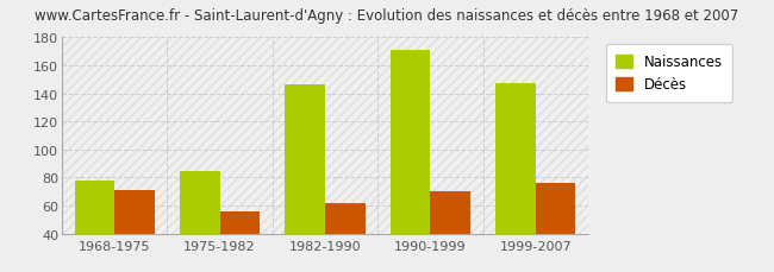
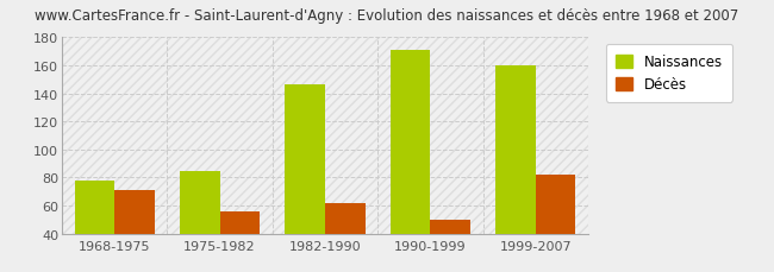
Décès/1990-1999: 70 -> 50
Naissances/1999-2007: 147 -> 160
Décès/1999-2007: 76 -> 82
